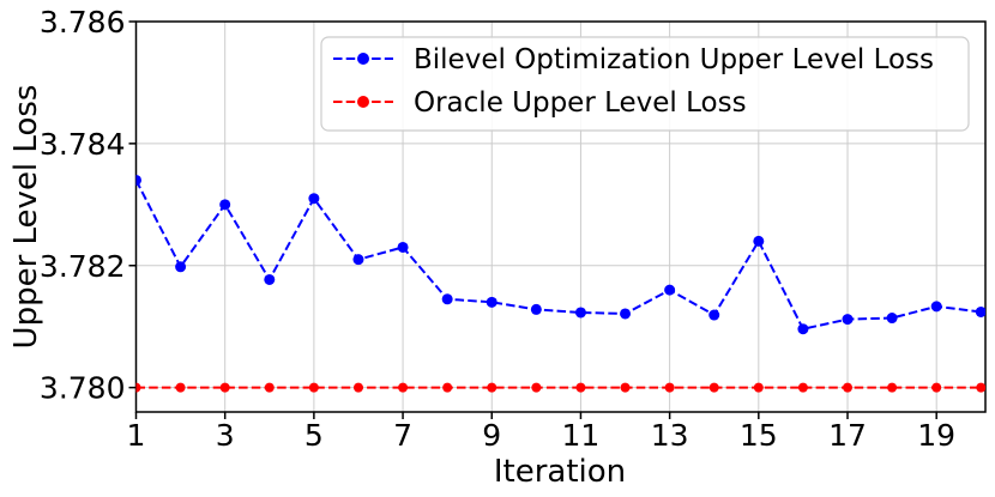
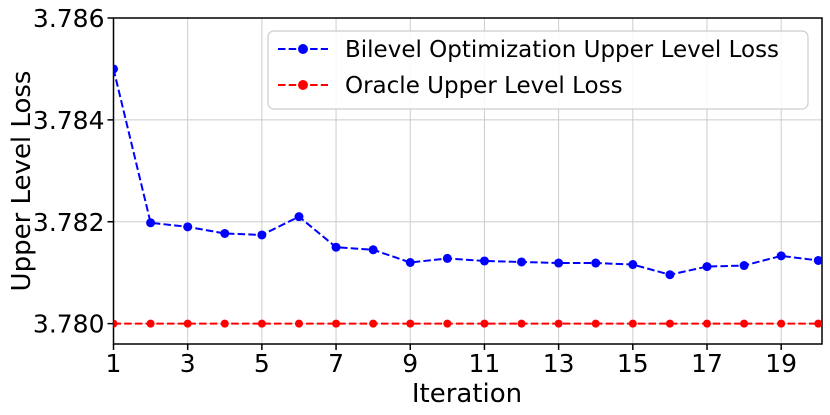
Bilevel Optimization Upper Level Loss/1: 3.7834 -> 3.7850
Bilevel Optimization Upper Level Loss/3: 3.7830 -> 3.7819
Bilevel Optimization Upper Level Loss/5: 3.7831 -> 3.7817
Bilevel Optimization Upper Level Loss/7: 3.7823 -> 3.7815
Bilevel Optimization Upper Level Loss/9: 3.7814 -> 3.7812
Bilevel Optimization Upper Level Loss/13: 3.7816 -> 3.7812
Bilevel Optimization Upper Level Loss/15: 3.7824 -> 3.7812
